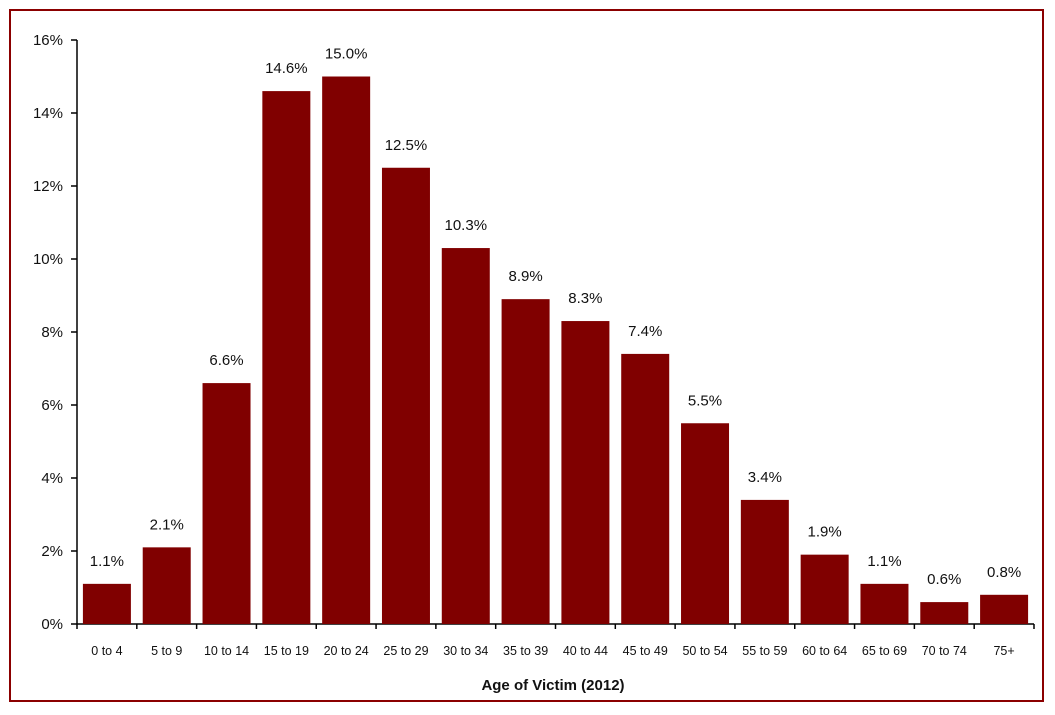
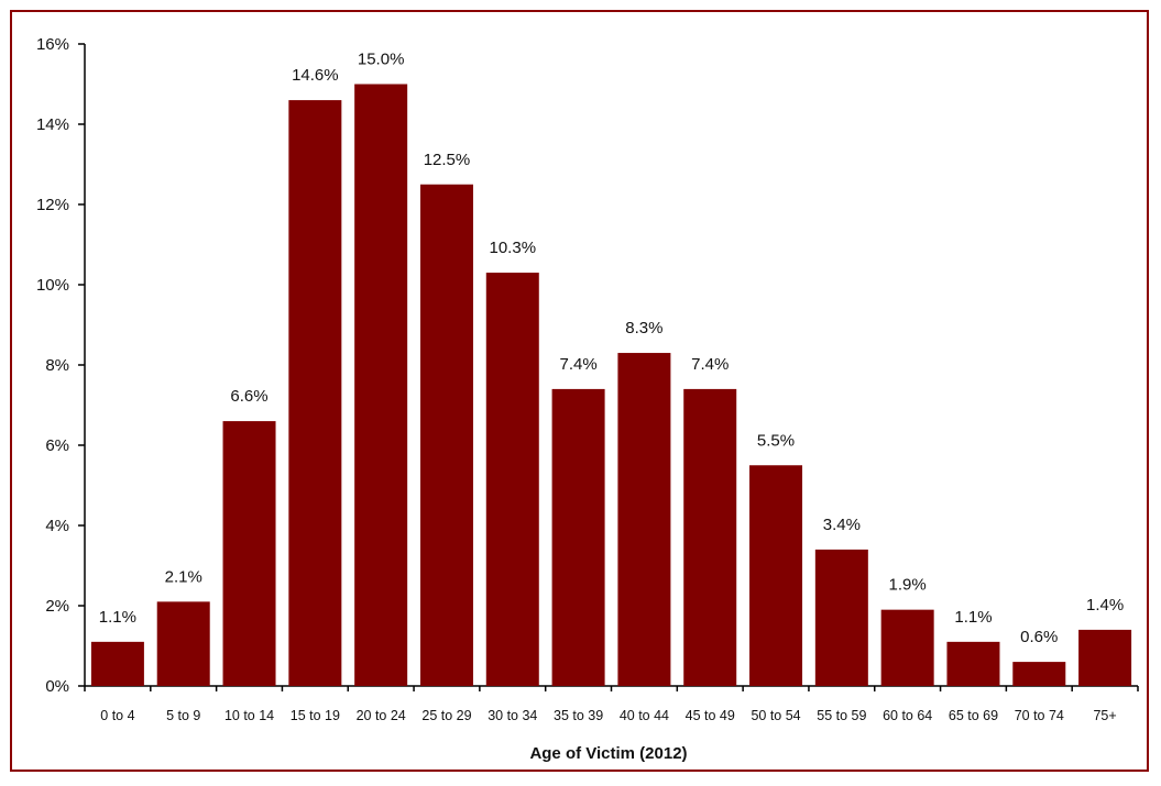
35 to 39: 8.9% -> 7.4%
75+: 0.8% -> 1.4%
